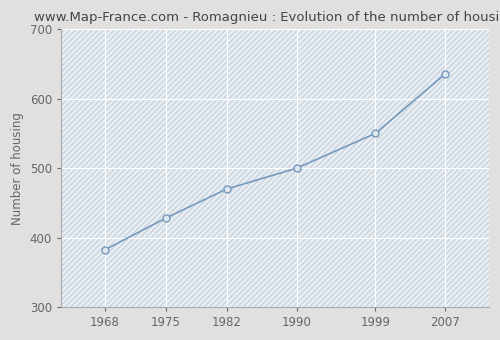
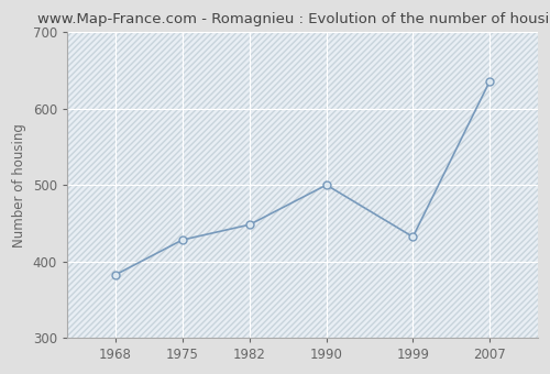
1982: 470 -> 448
1999: 550 -> 432
